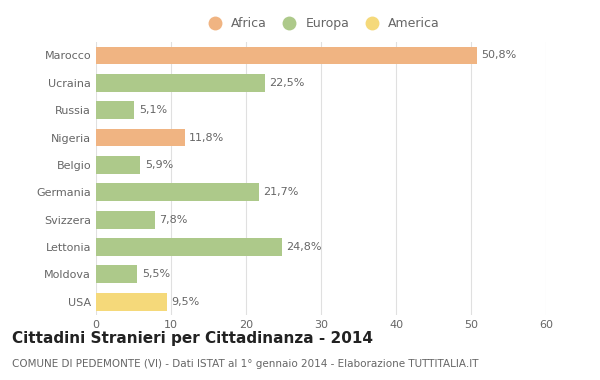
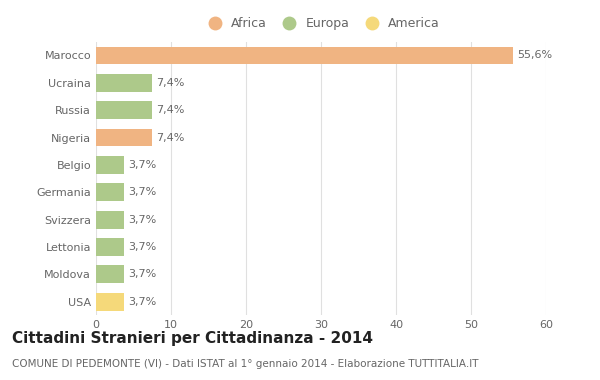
Marocco: 50,8% -> 55,6%
Ucraina: 22,5% -> 7,4%
Russia: 5,1% -> 7,4%
Nigeria: 11,8% -> 7,4%
Belgio: 5,9% -> 3,7%
Germania: 21,7% -> 3,7%
Svizzera: 7,8% -> 3,7%
Lettonia: 24,8% -> 3,7%
Moldova: 5,5% -> 3,7%
USA: 9,5% -> 3,7%
